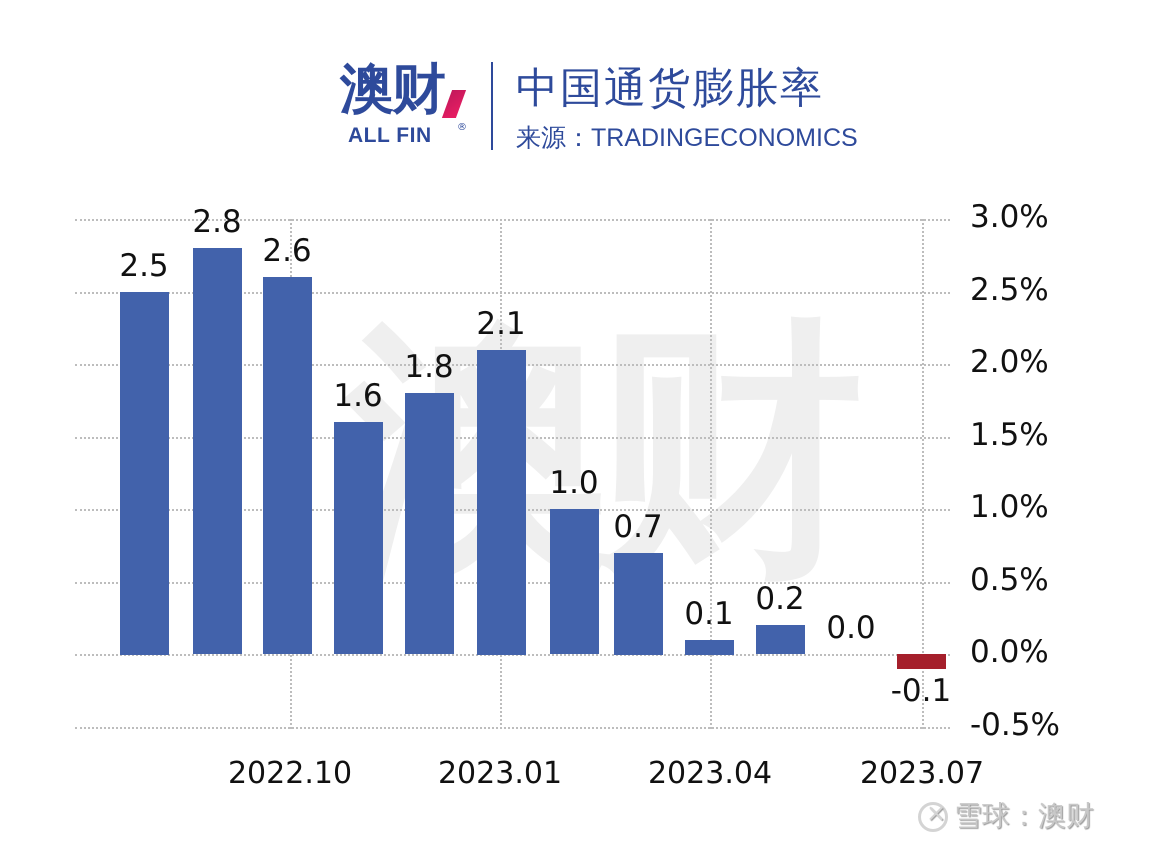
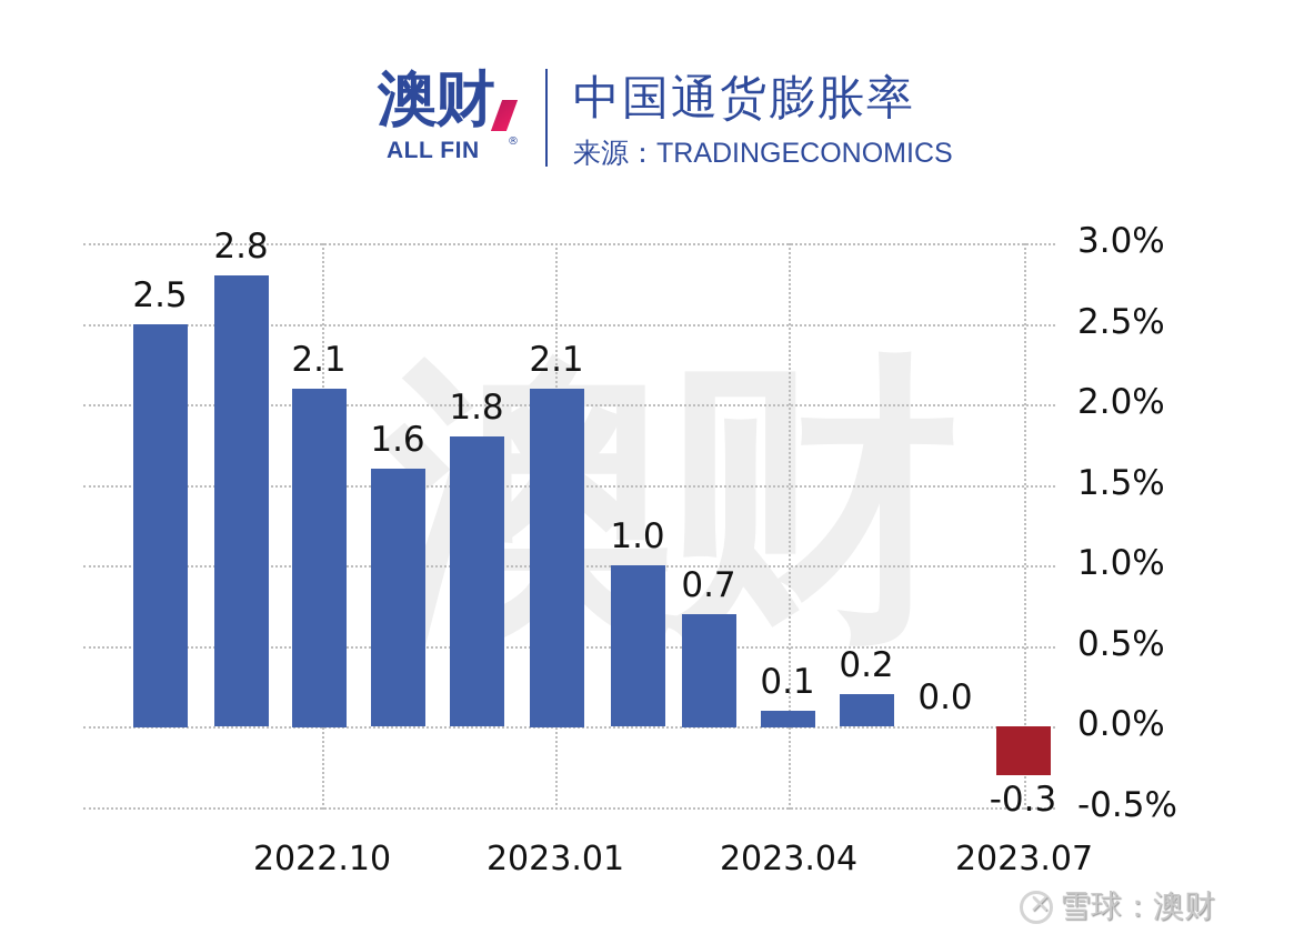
2022.10: 2.6 -> 2.1
2023.07: -0.1 -> -0.3
